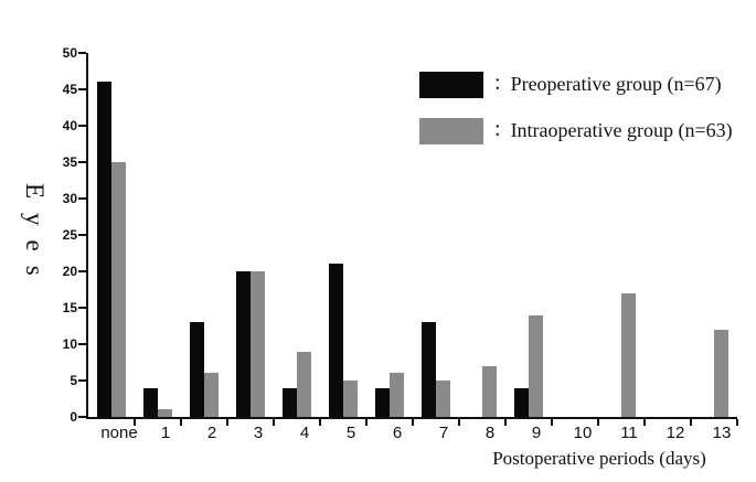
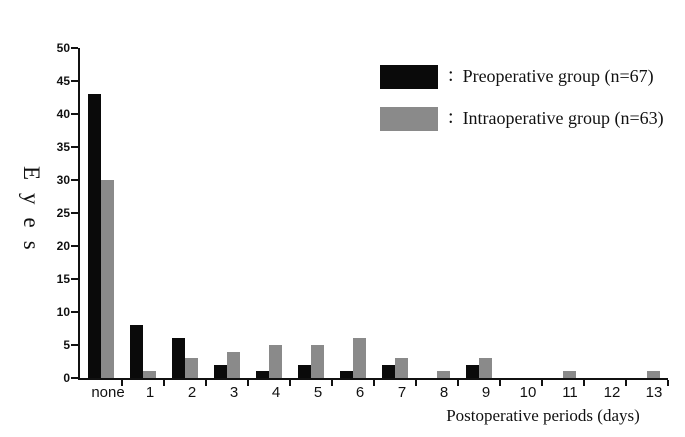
Preoperative group (n=67)/none: 46 -> 43
Intraoperative group (n=63)/none: 35 -> 30
Preoperative group (n=67)/1: 4 -> 8
Preoperative group (n=67)/2: 13 -> 6
Intraoperative group (n=63)/2: 6 -> 3
Preoperative group (n=67)/3: 20 -> 2
Intraoperative group (n=63)/3: 20 -> 4
Preoperative group (n=67)/4: 4 -> 1
Intraoperative group (n=63)/4: 9 -> 5
Preoperative group (n=67)/5: 21 -> 2
Preoperative group (n=67)/6: 4 -> 1
Preoperative group (n=67)/7: 13 -> 2
Intraoperative group (n=63)/7: 5 -> 3
Intraoperative group (n=63)/8: 7 -> 1
Preoperative group (n=67)/9: 4 -> 2
Intraoperative group (n=63)/9: 14 -> 3
Intraoperative group (n=63)/11: 17 -> 1
Intraoperative group (n=63)/13: 12 -> 1
